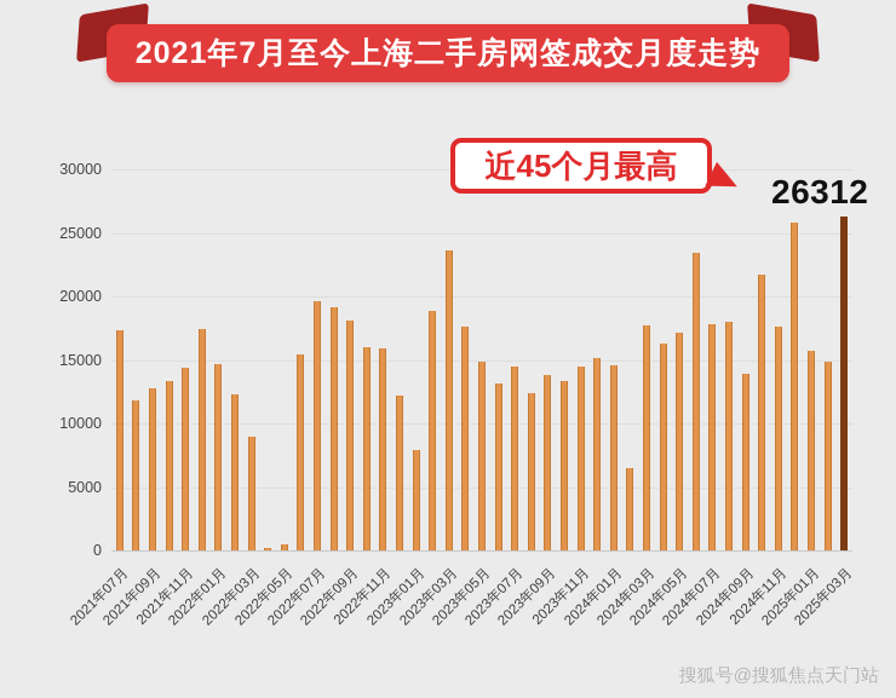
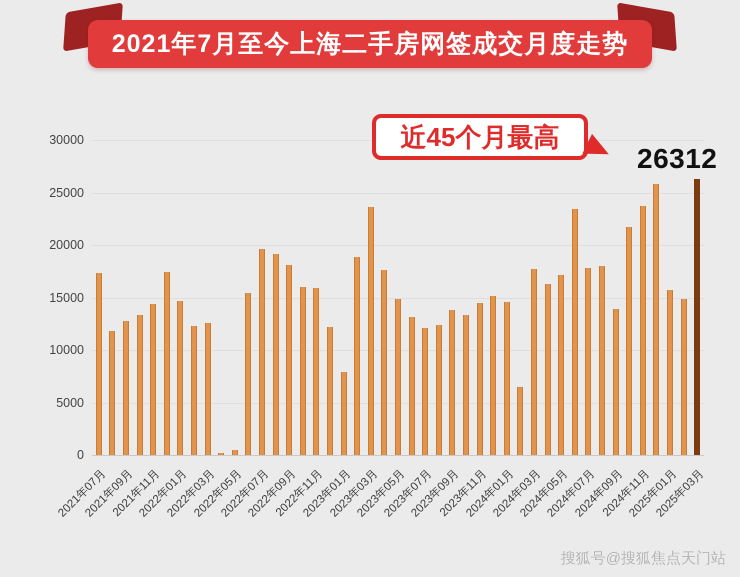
2022年03月: 9000 -> 12600
2023年07月: 14500 -> 12100
2024年11月: 17600 -> 23700
